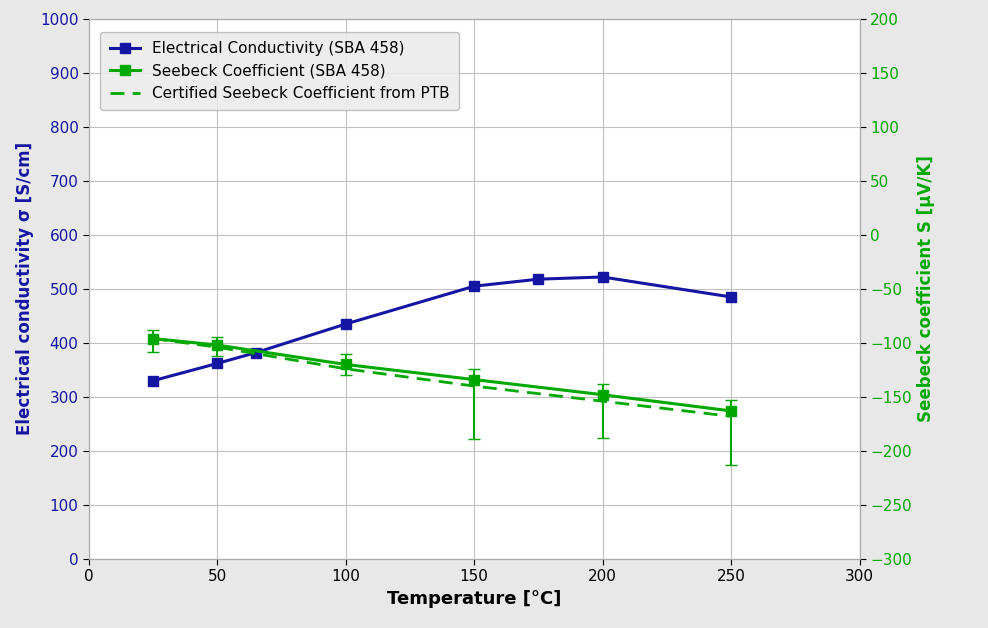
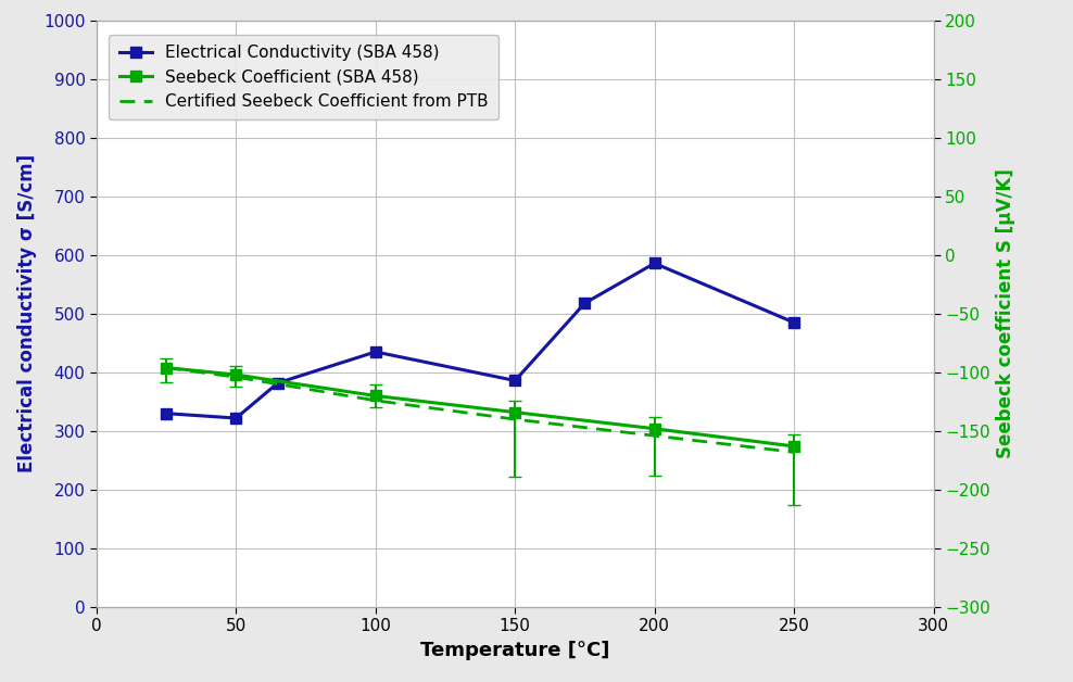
Electrical Conductivity (SBA 458)/50: 362 -> 322
Electrical Conductivity (SBA 458)/150: 505 -> 386
Electrical Conductivity (SBA 458)/200: 522 -> 586
